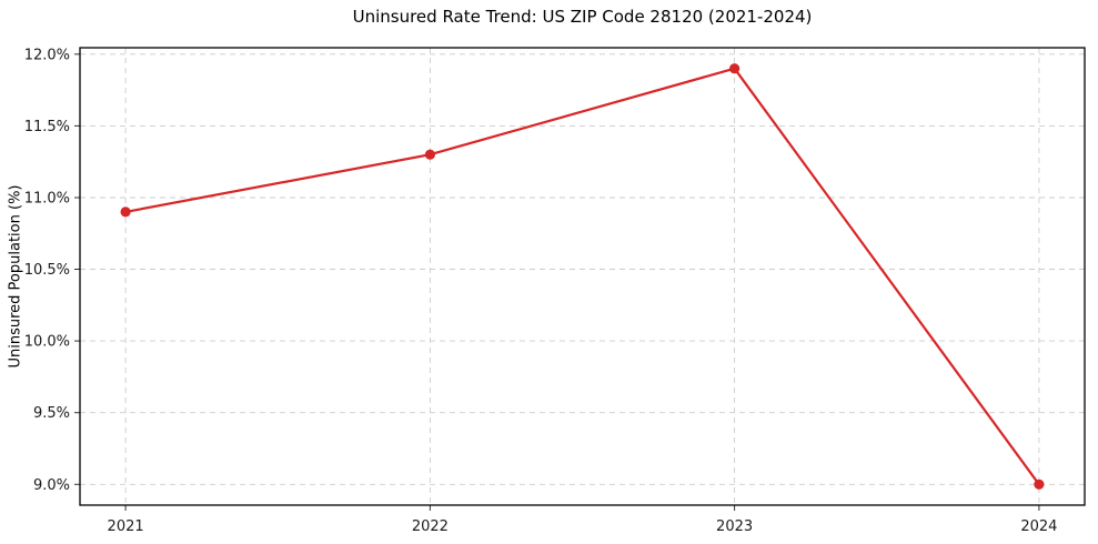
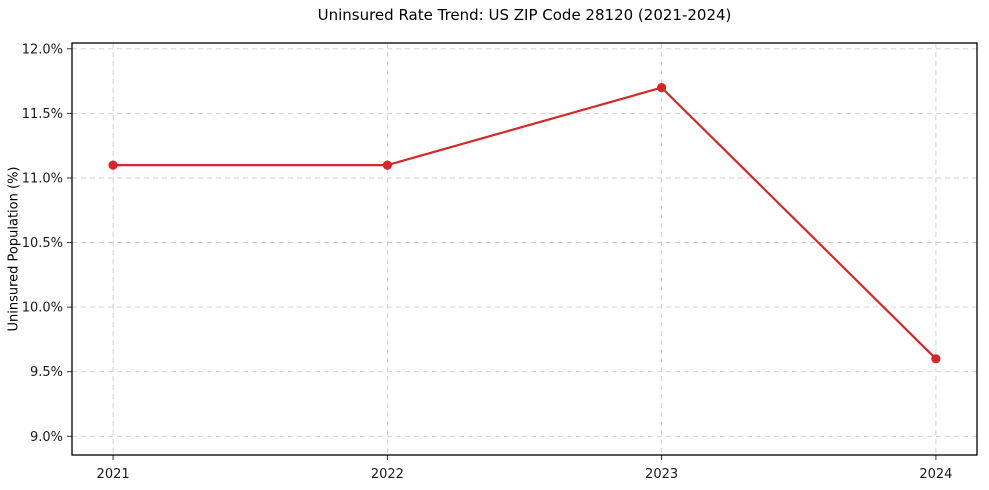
2021: 10.9% -> 11.1%
2022: 11.3% -> 11.1%
2023: 11.9% -> 11.7%
2024: 9.0% -> 9.6%
